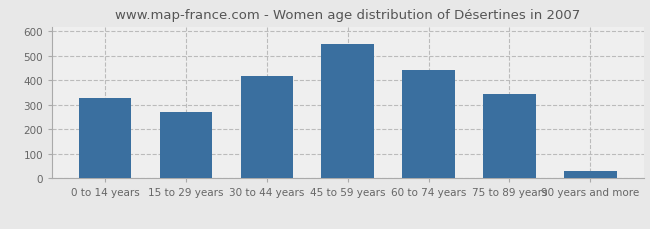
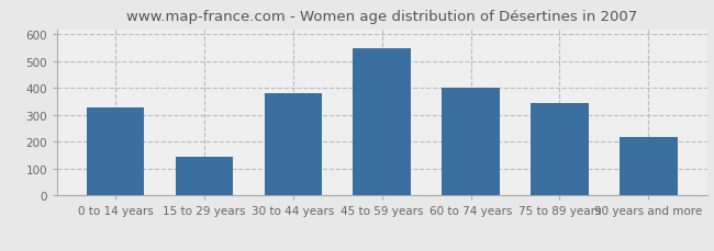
15 to 29 years: 272 -> 145
30 to 44 years: 418 -> 380
60 to 74 years: 443 -> 400
90 years and more: 30 -> 220
